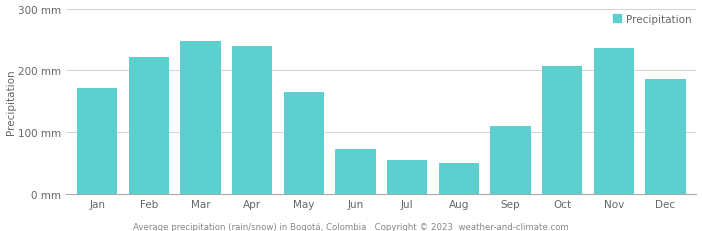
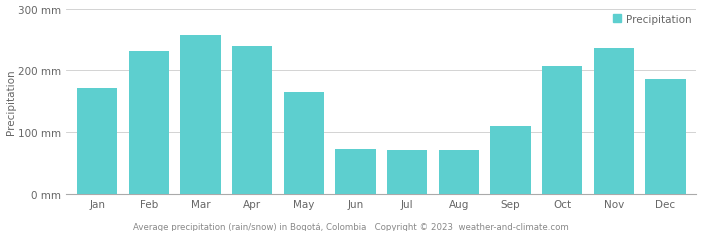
Feb: 221 mm -> 232 mm
Mar: 247 mm -> 258 mm
Jul: 55 mm -> 72 mm
Aug: 51 mm -> 72 mm
